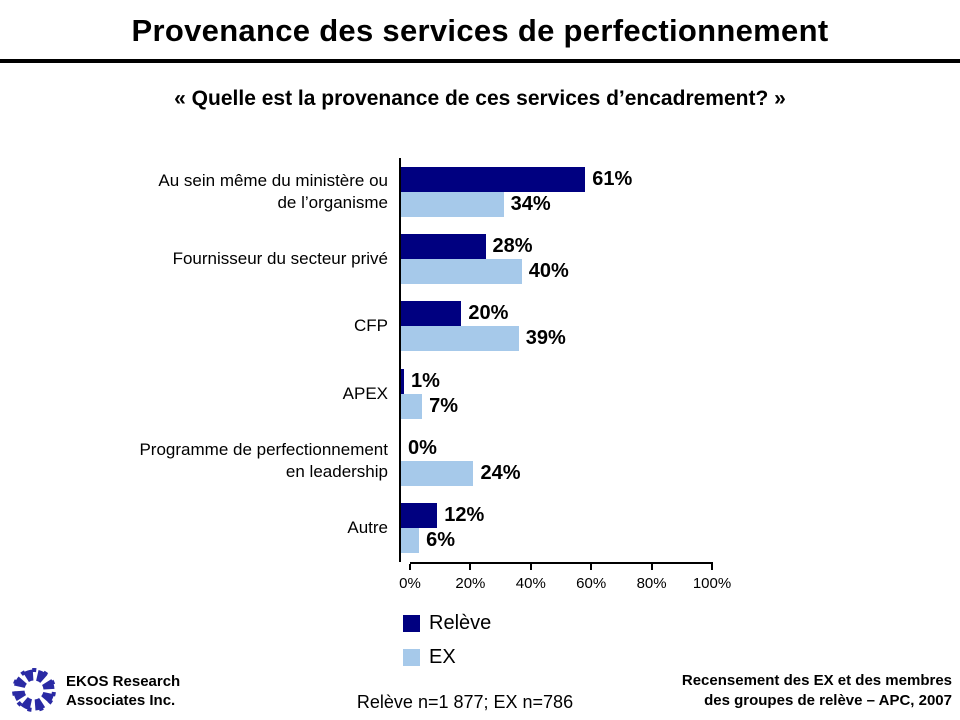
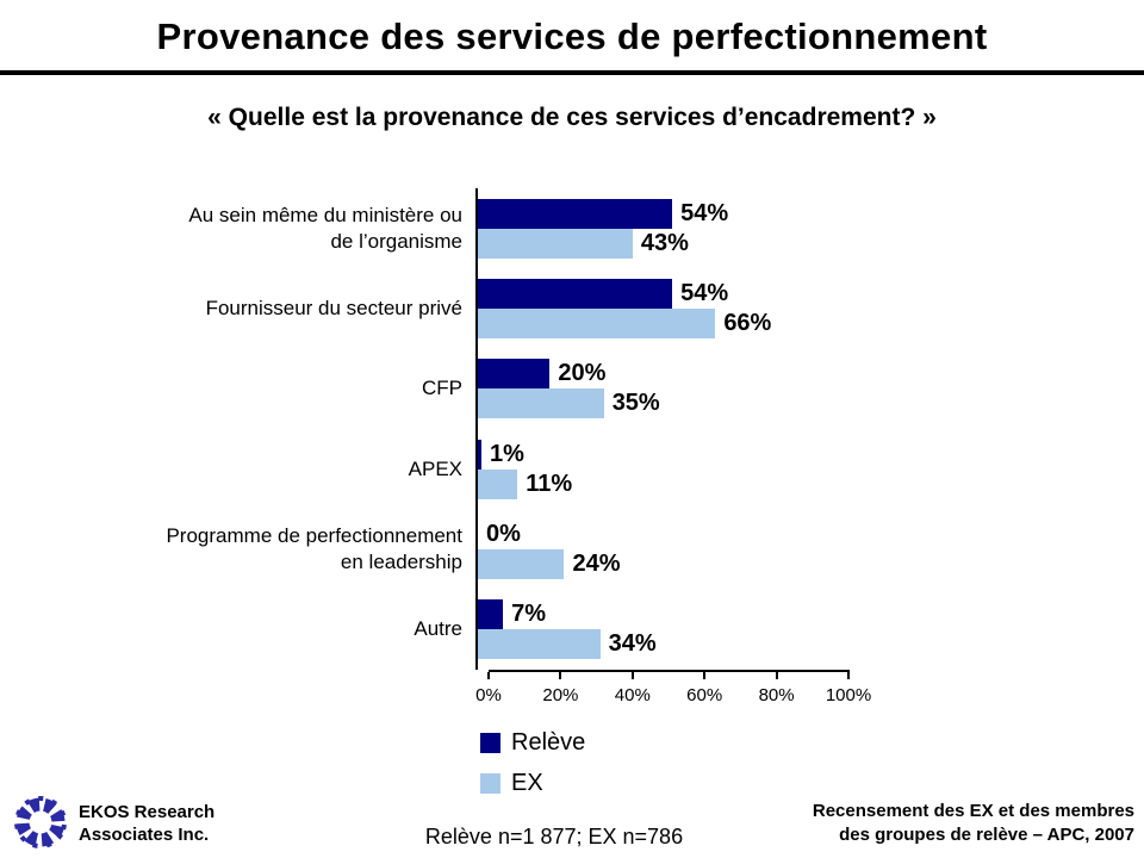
Relève/Au sein même du ministère ou de l’organisme: 61% -> 54%
EX/Au sein même du ministère ou de l’organisme: 34% -> 43%
Relève/Fournisseur du secteur privé: 28% -> 54%
EX/Fournisseur du secteur privé: 40% -> 66%
EX/CFP: 39% -> 35%
EX/APEX: 7% -> 11%
Relève/Autre: 12% -> 7%
EX/Autre: 6% -> 34%
